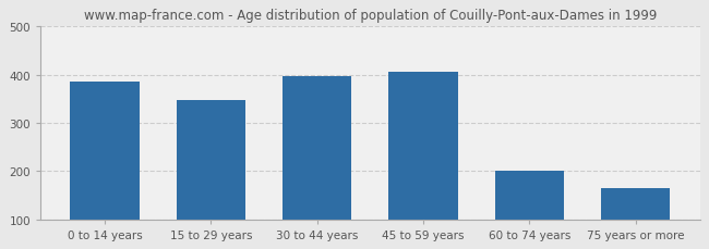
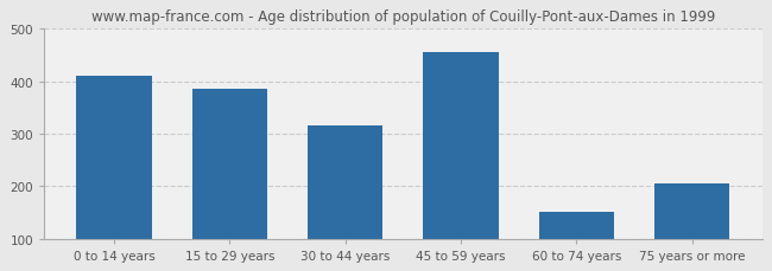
0 to 14 years: 385 -> 410
15 to 29 years: 348 -> 385
30 to 44 years: 398 -> 315
45 to 59 years: 407 -> 455
60 to 74 years: 200 -> 150
75 years or more: 165 -> 205
